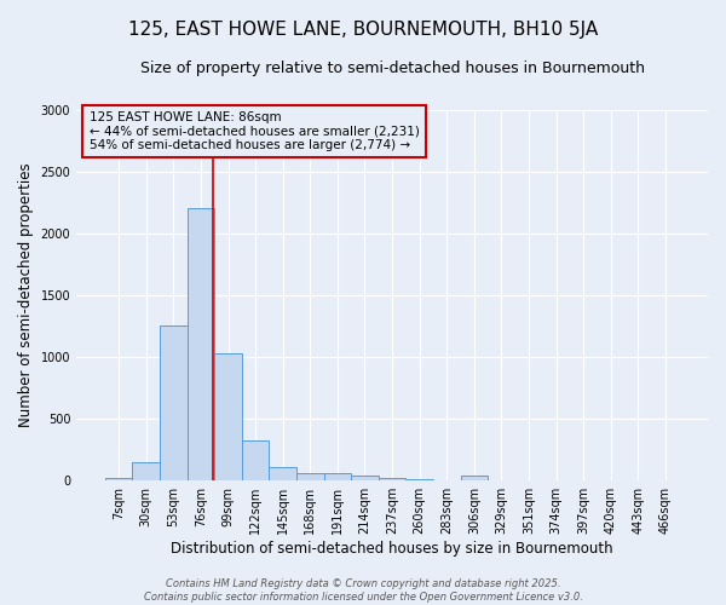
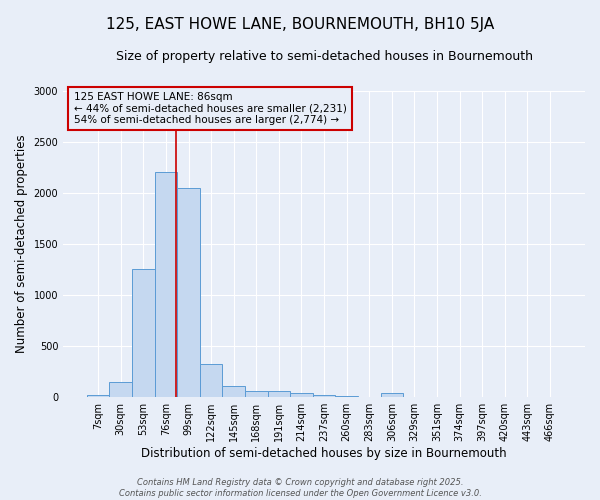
99sqm: 1030 -> 2050
